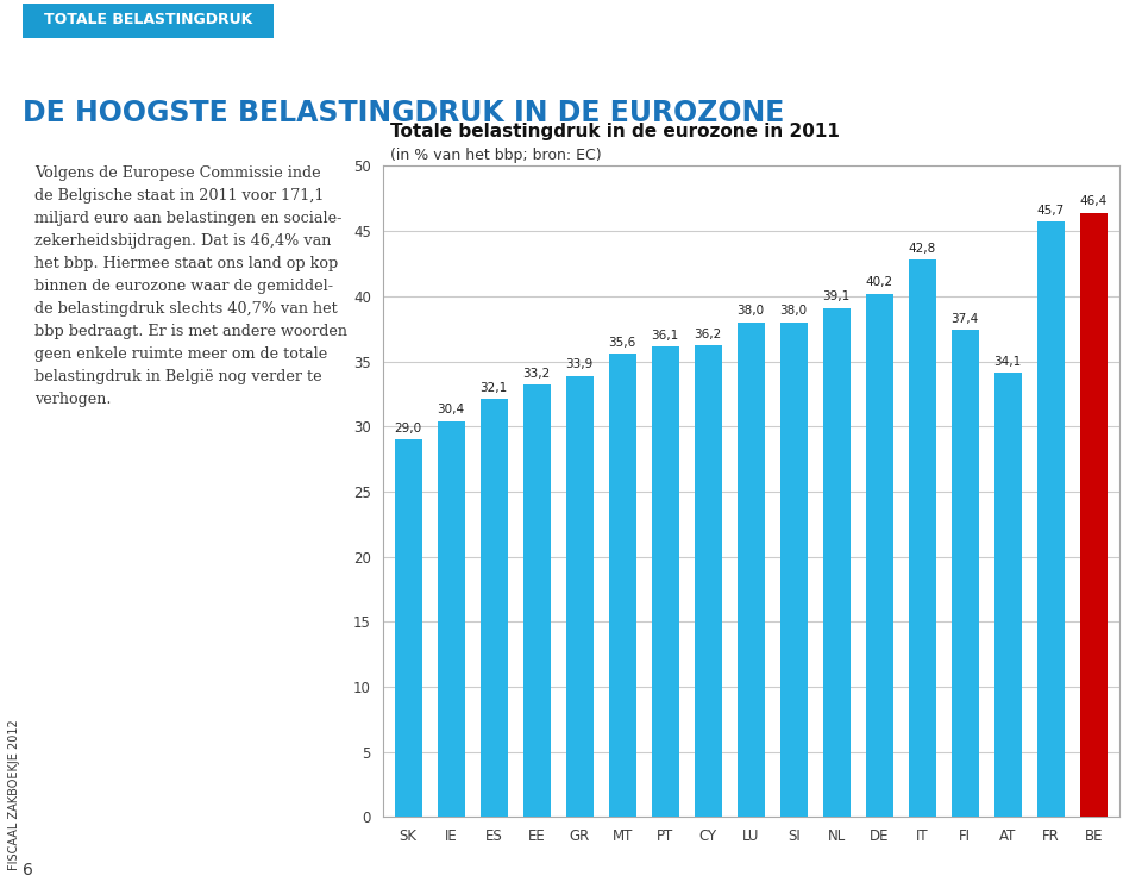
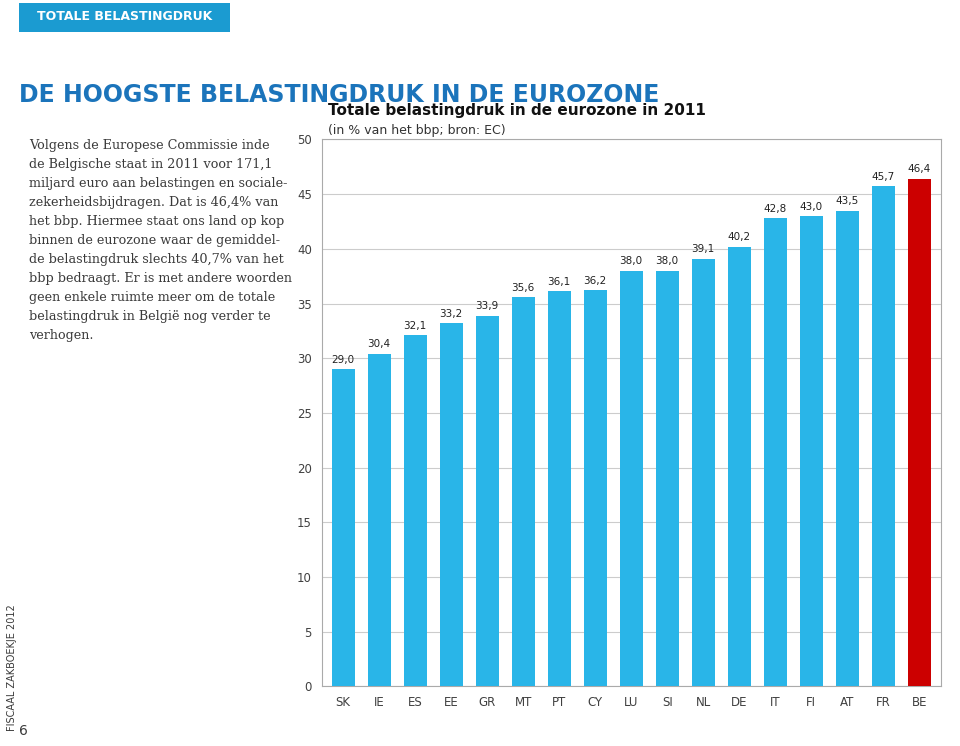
FI: 37,4 -> 43,0
AT: 34,1 -> 43,5
